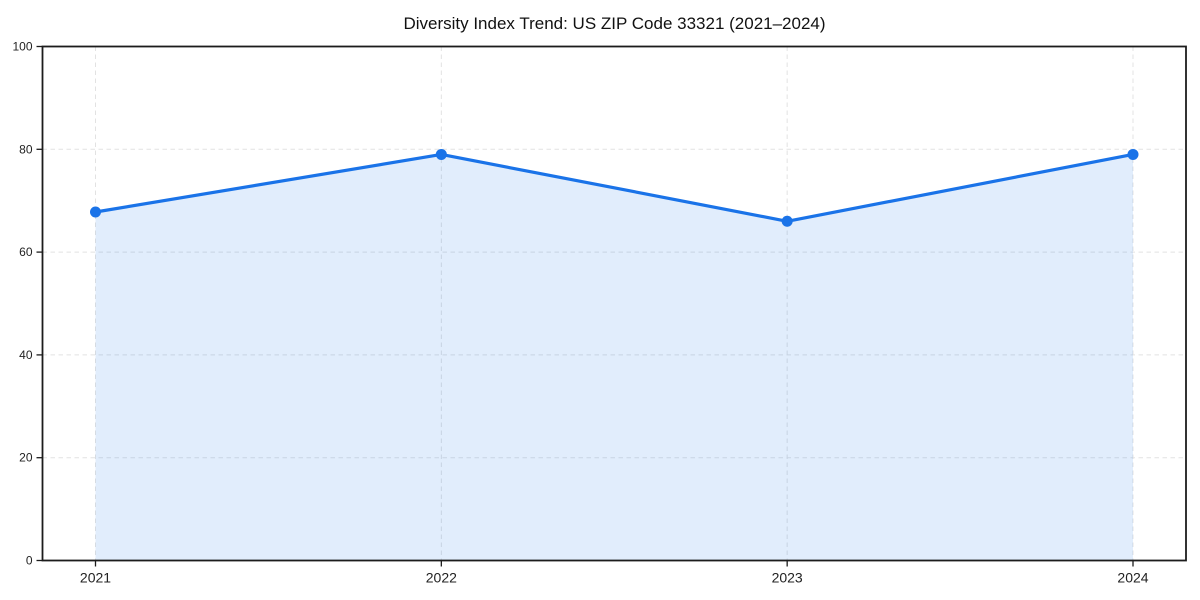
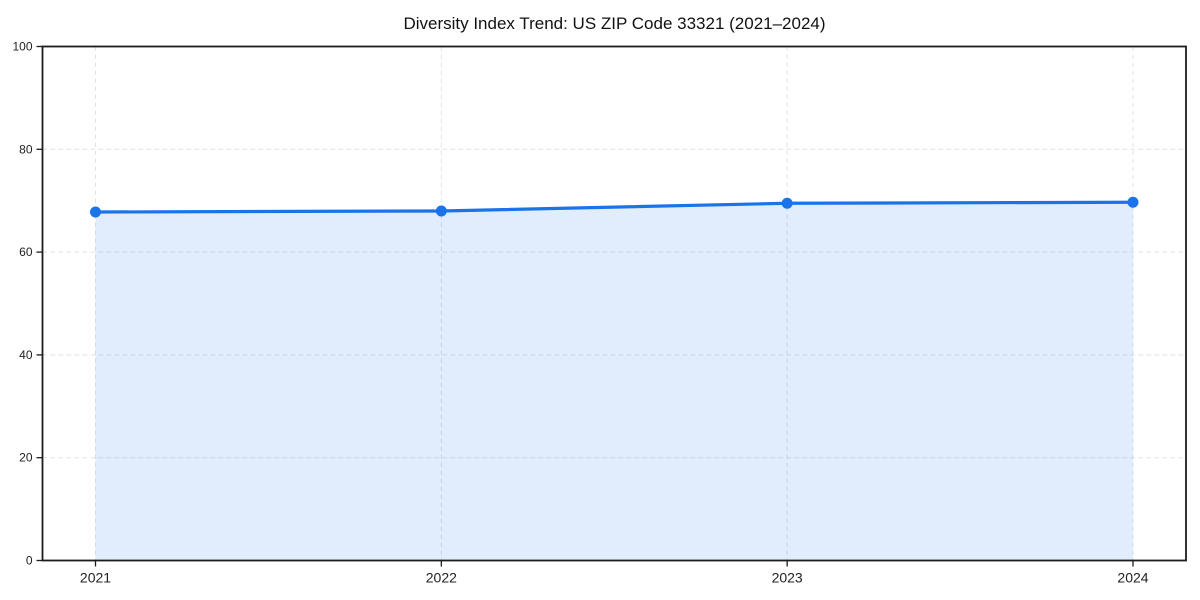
2022: 79 -> 68
2023: 66 -> 70
2024: 79 -> 70
